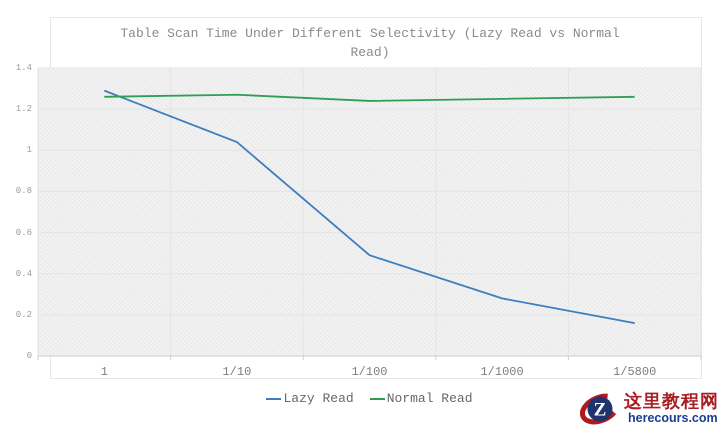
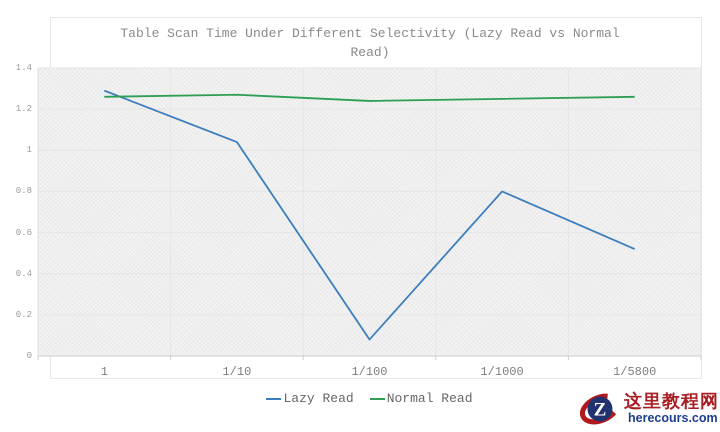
Lazy Read/1/100: 0.49 -> 0.08
Lazy Read/1/1000: 0.28 -> 0.80
Lazy Read/1/5800: 0.16 -> 0.52
